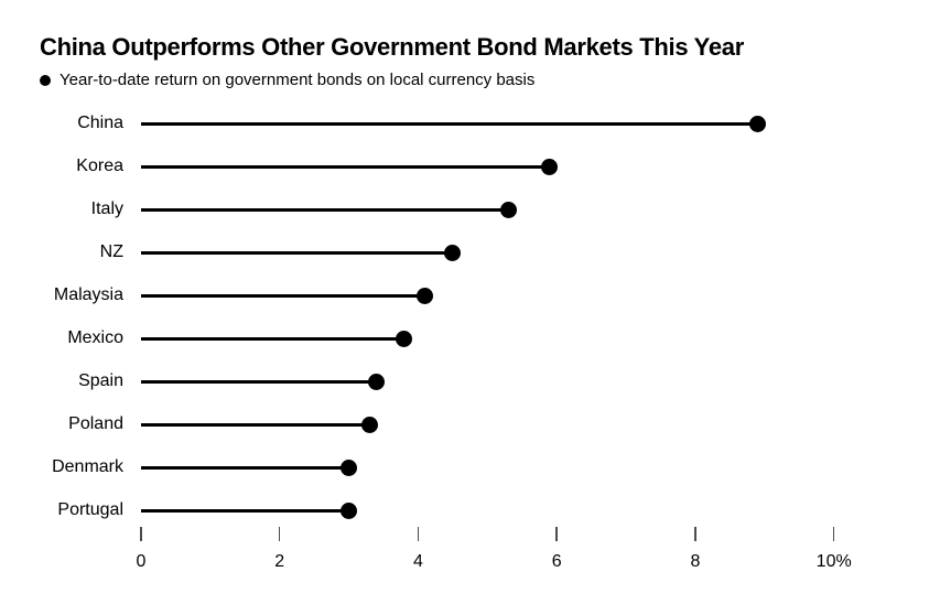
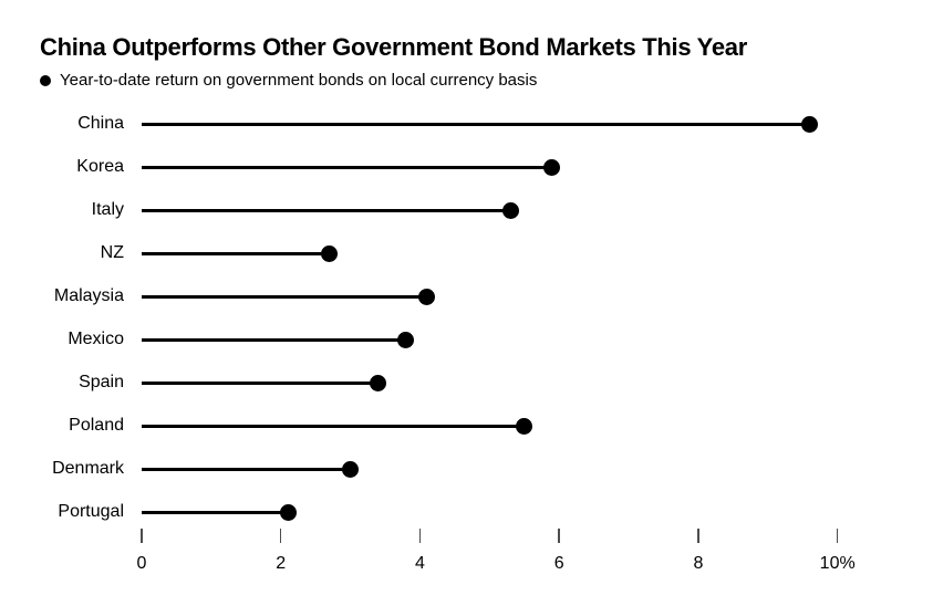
China: 8.9% -> 9.6%
NZ: 4.5% -> 2.7%
Poland: 3.3% -> 5.5%
Portugal: 3.0% -> 2.1%
